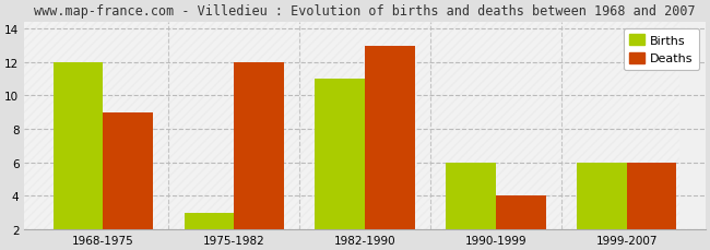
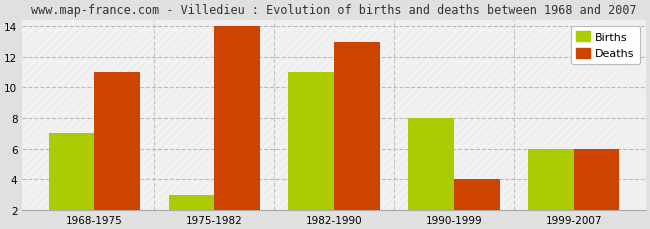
Births/1968-1975: 12 -> 7
Deaths/1968-1975: 9 -> 11
Deaths/1975-1982: 12 -> 14
Births/1990-1999: 6 -> 8
